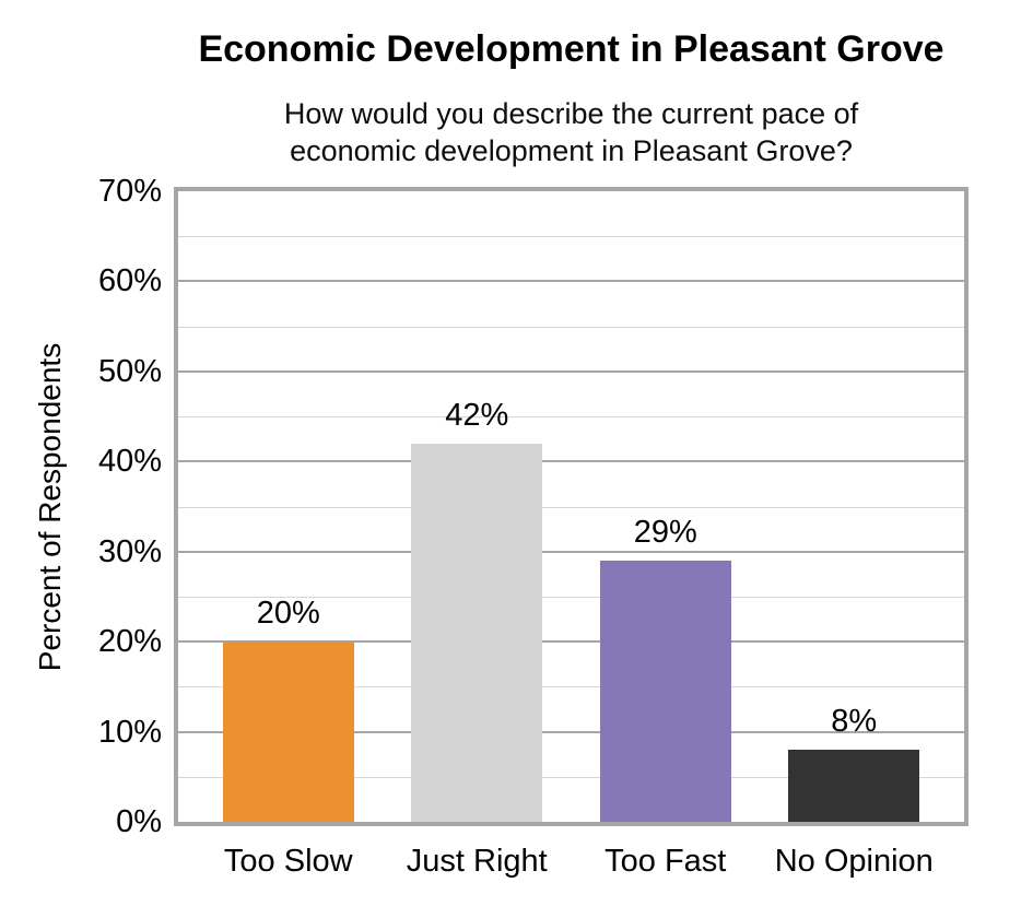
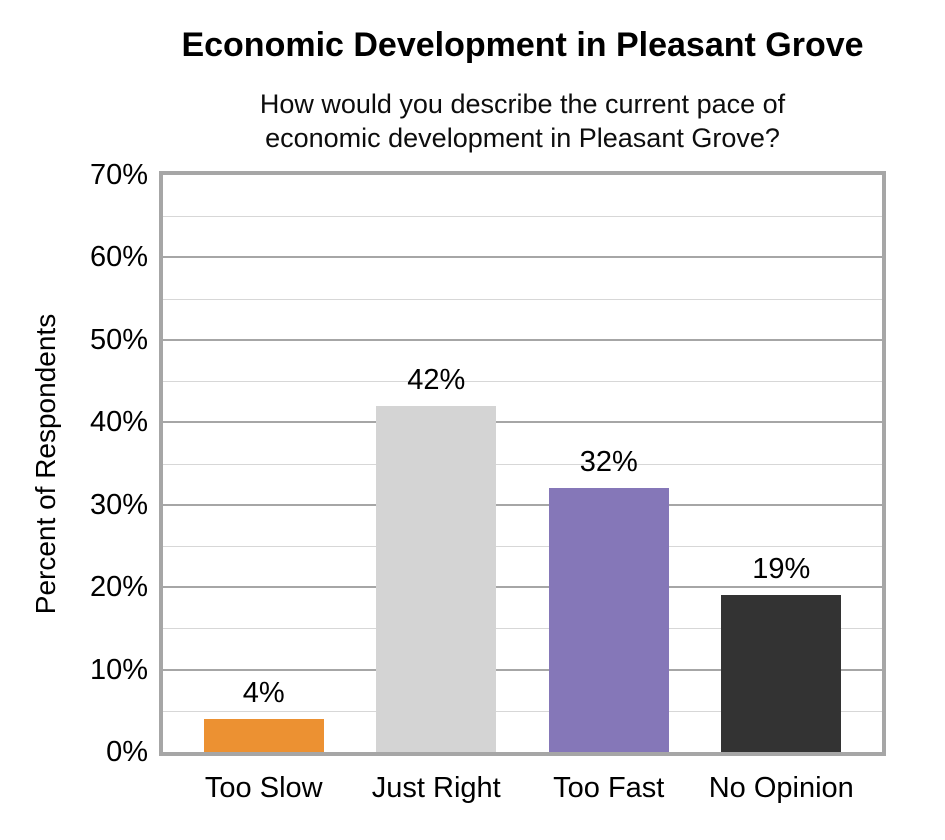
Too Slow: 20% -> 4%
Too Fast: 29% -> 32%
No Opinion: 8% -> 19%
